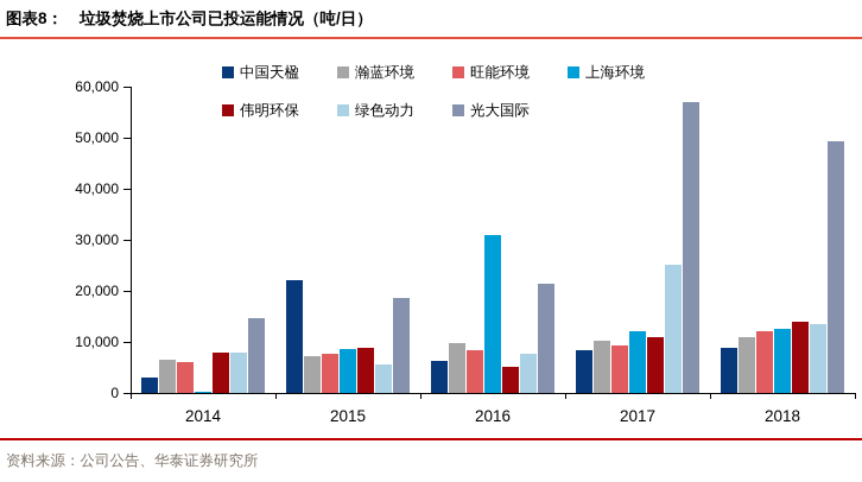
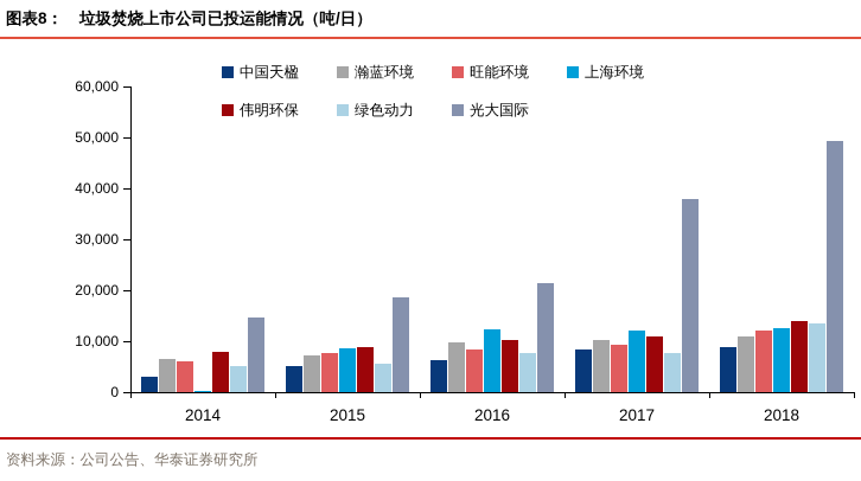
绿色动力/2014: 8000 -> 5000
中国天楹/2015: 22000 -> 5000
上海环境/2016: 31000 -> 12000
伟明环保/2016: 5000 -> 10000
绿色动力/2017: 25000 -> 8000
光大国际/2017: 57000 -> 38000
